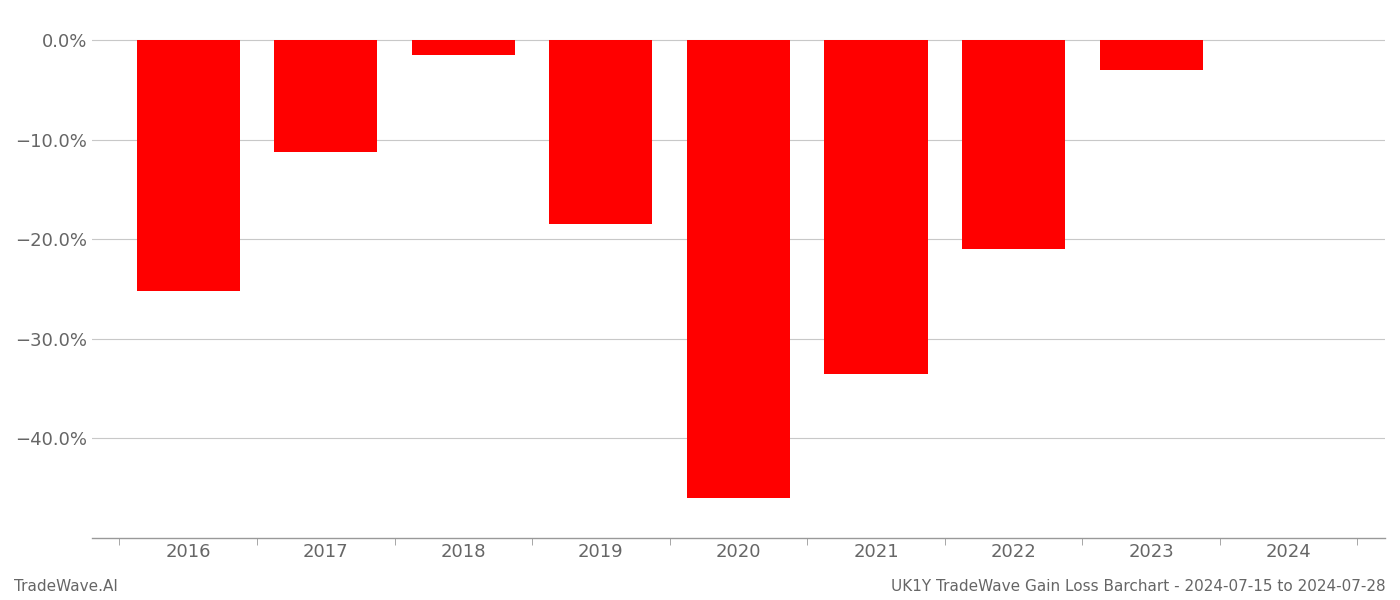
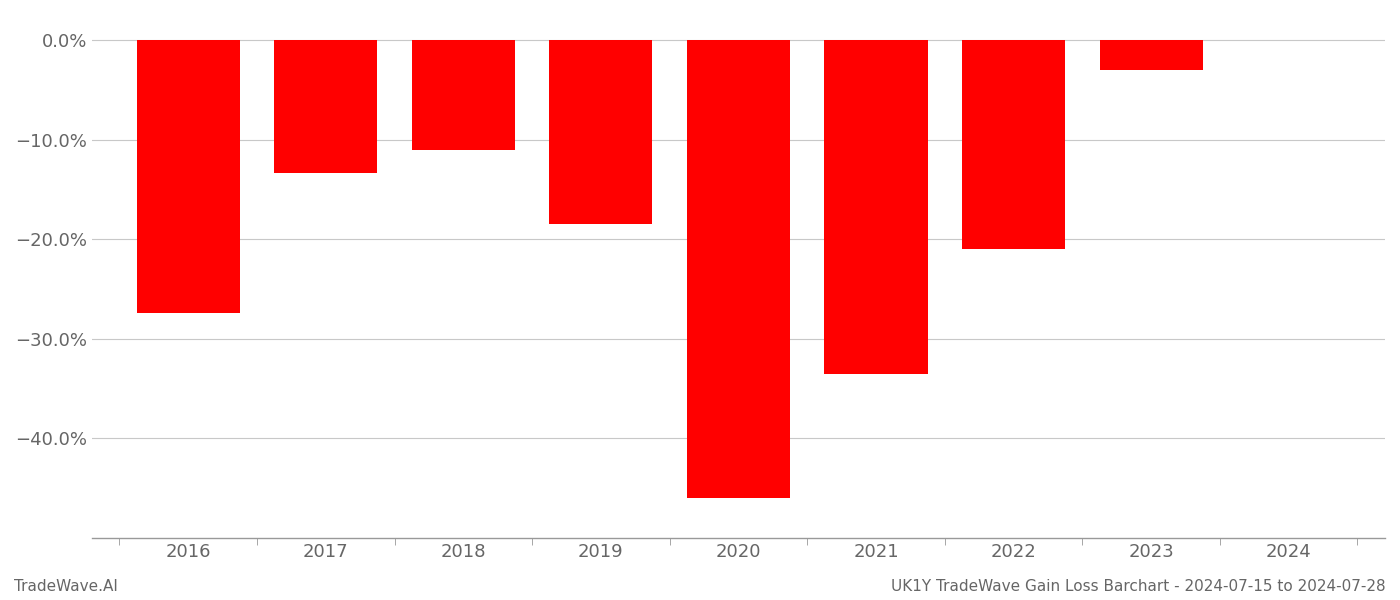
2016: -25.2% -> -27.4%
2017: -11.2% -> -13.4%
2018: -1.5% -> -11.0%
